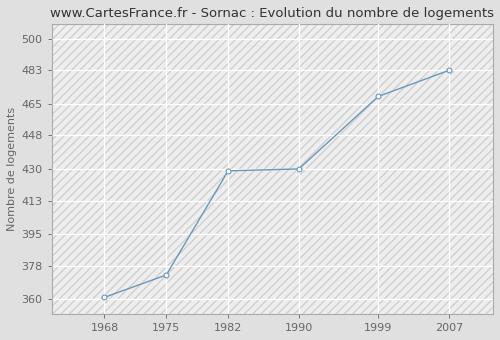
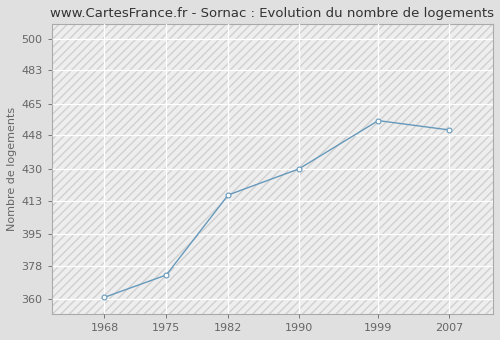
1982: 429 -> 416
1999: 469 -> 456
2007: 483 -> 451
